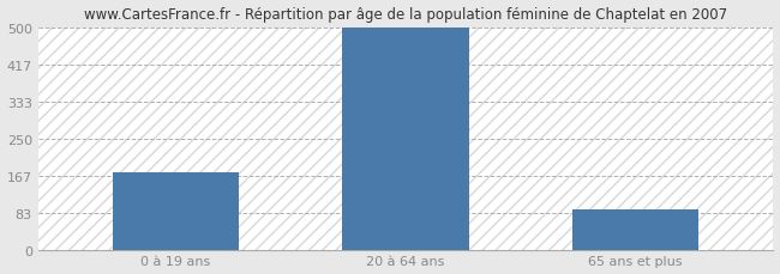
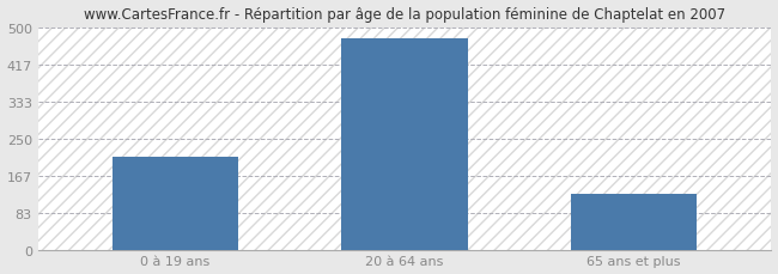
0 à 19 ans: 175 -> 210
20 à 64 ans: 500 -> 475
65 ans et plus: 90 -> 125
